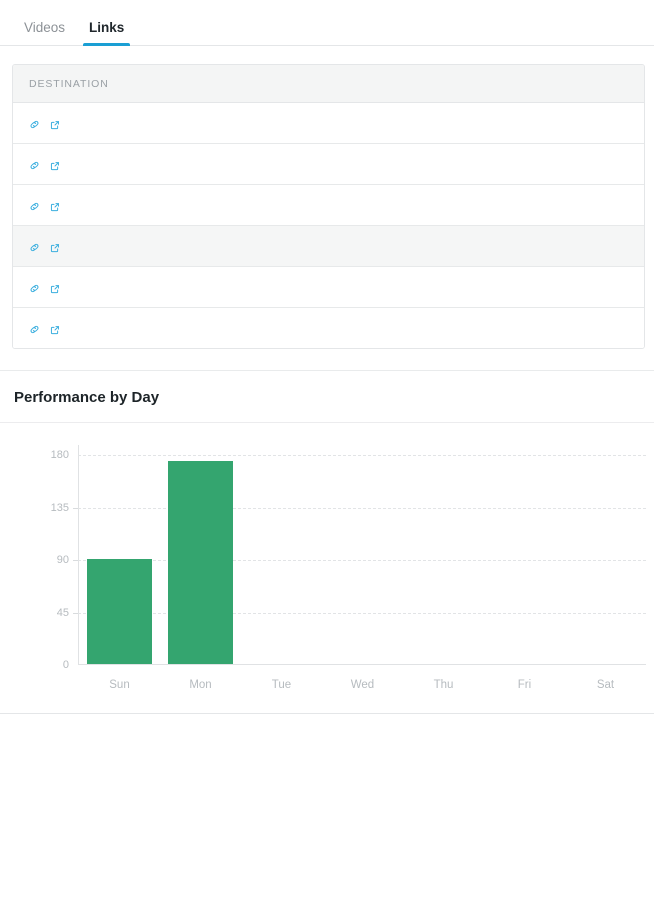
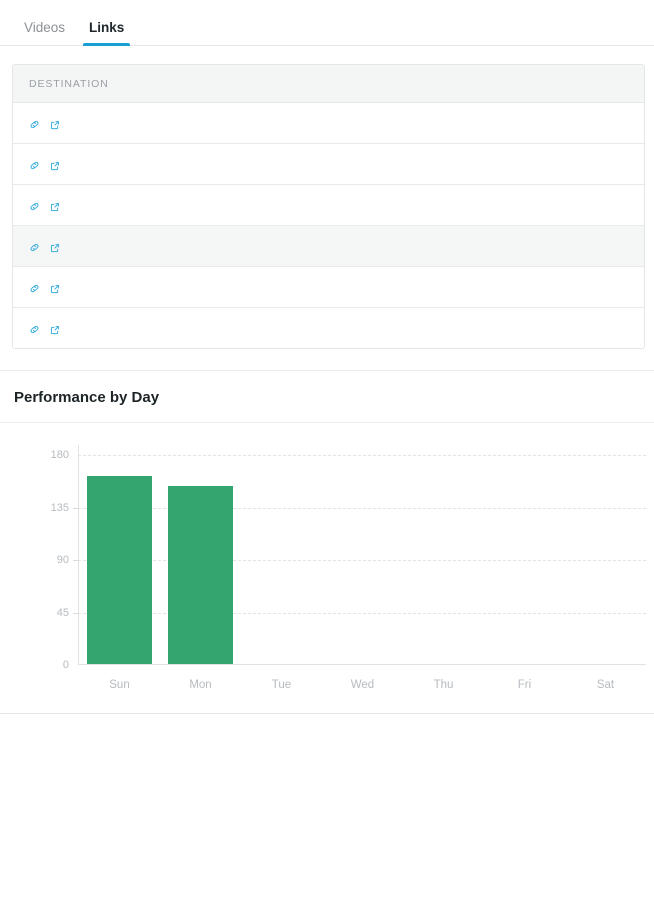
Sun: 90 -> 161
Mon: 174 -> 153
